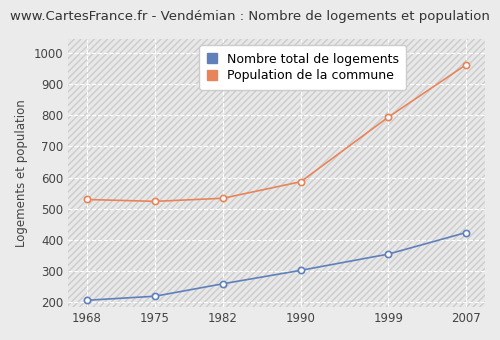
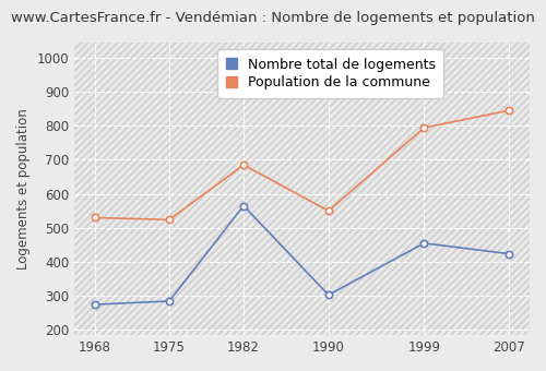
Nombre total de logements/1968: 207 -> 275
Nombre total de logements/1975: 220 -> 285
Nombre total de logements/1982: 260 -> 565
Population de la commune/1982: 534 -> 685
Population de la commune/1990: 587 -> 550
Nombre total de logements/1999: 355 -> 455
Population de la commune/2007: 962 -> 845
